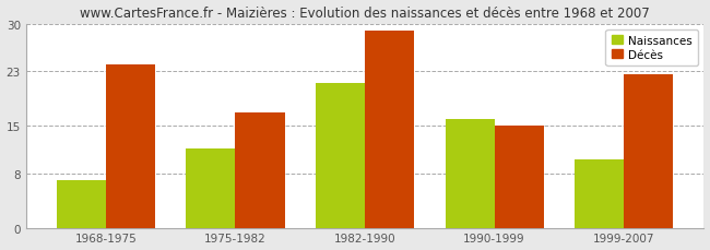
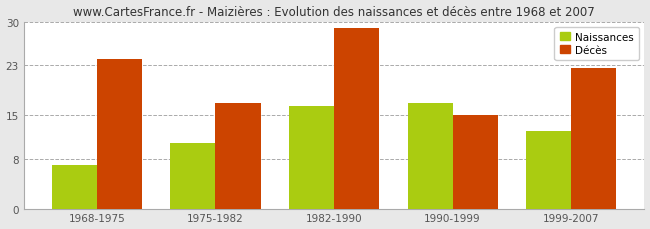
Naissances/1975-1982: 11.6 -> 10.5
Naissances/1982-1990: 21.2 -> 16.5
Naissances/1990-1999: 16.0 -> 17.0
Naissances/1999-2007: 10.0 -> 12.5
